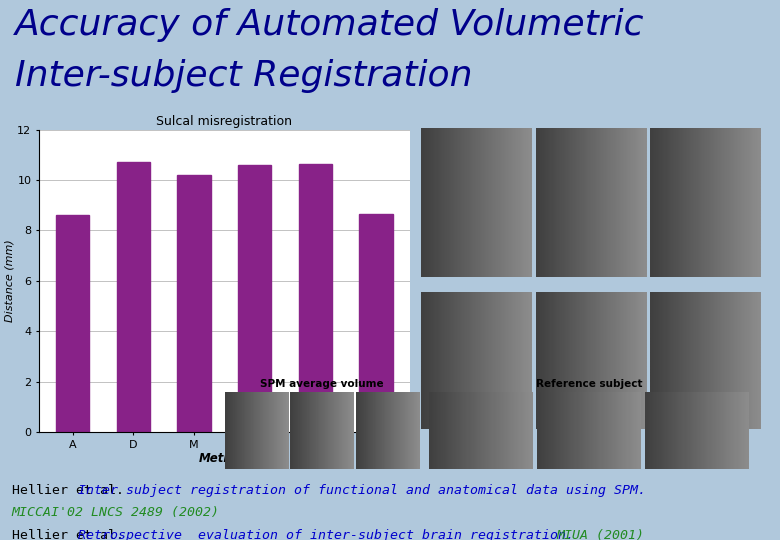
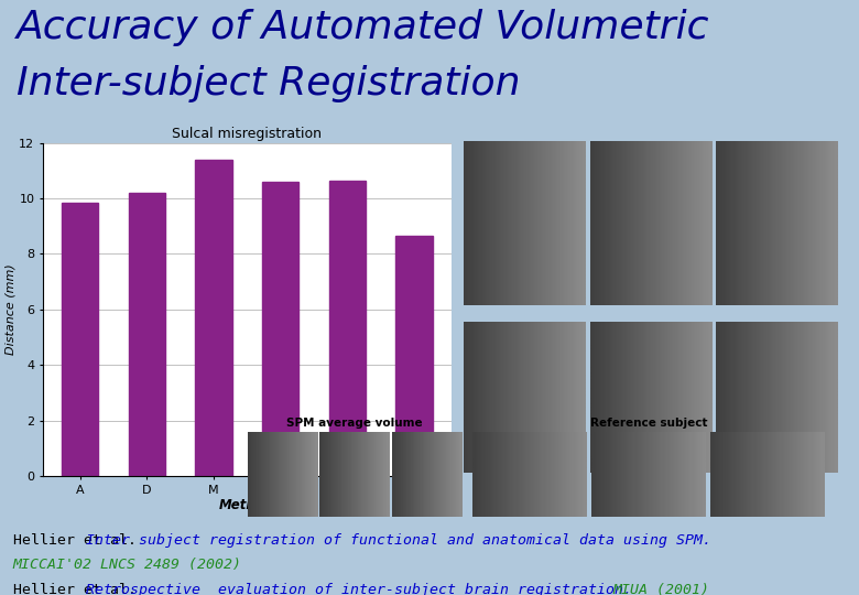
A: 8.60 -> 9.85
D: 10.70 -> 10.20
M: 10.20 -> 11.40
